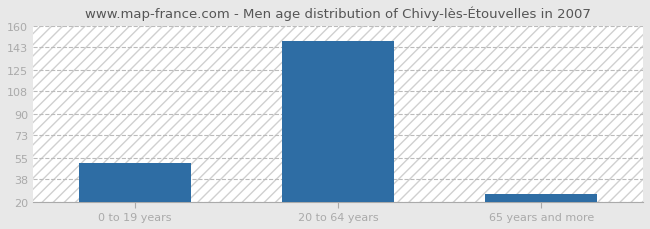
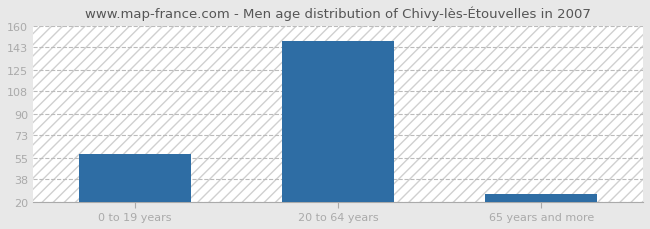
0 to 19 years: 51 -> 58
